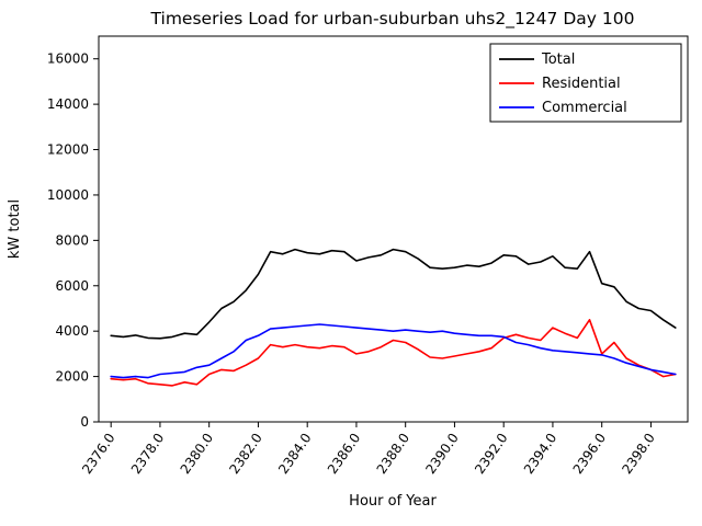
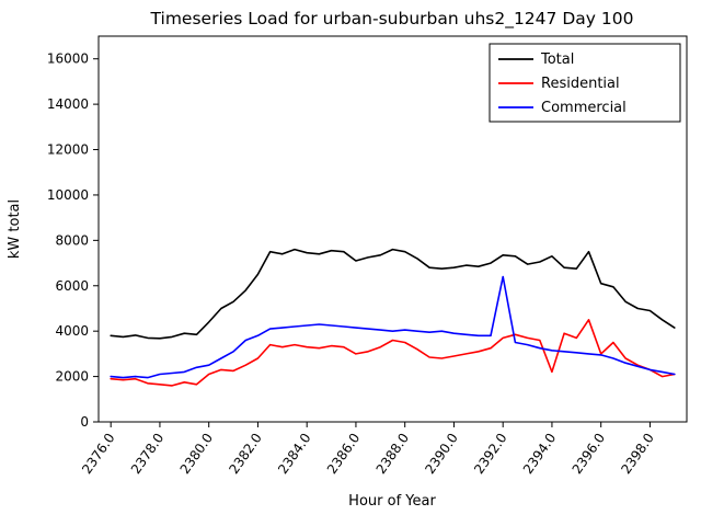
Commercial/2392.0: 3800 -> 6400
Residential/2394.0: 4200 -> 2200
